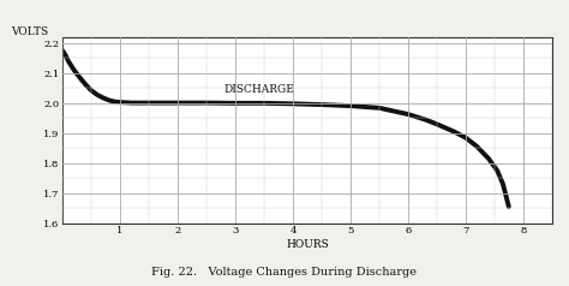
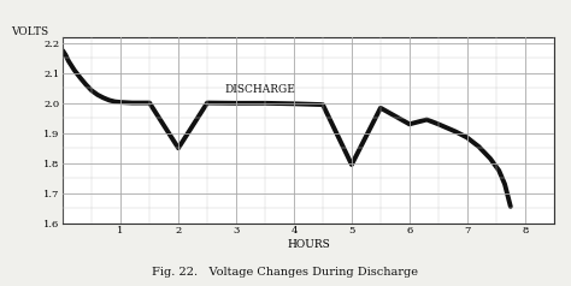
2: 2.001 -> 1.850
5: 1.991 -> 1.795
6: 1.963 -> 1.930
